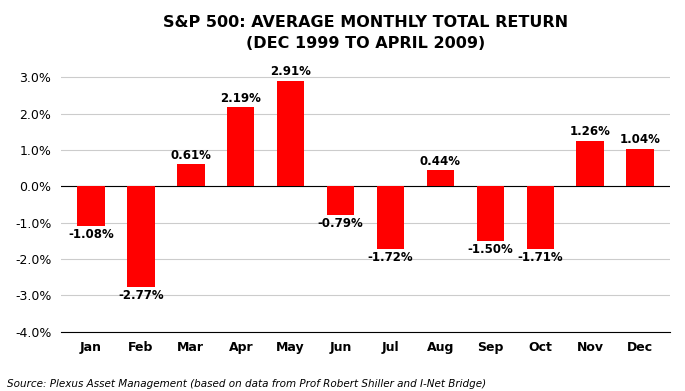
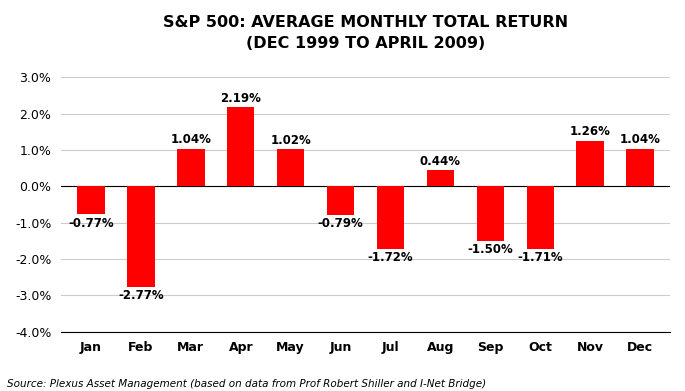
Jan: -1.08% -> -0.77%
Mar: 0.61% -> 1.04%
May: 2.91% -> 1.02%
